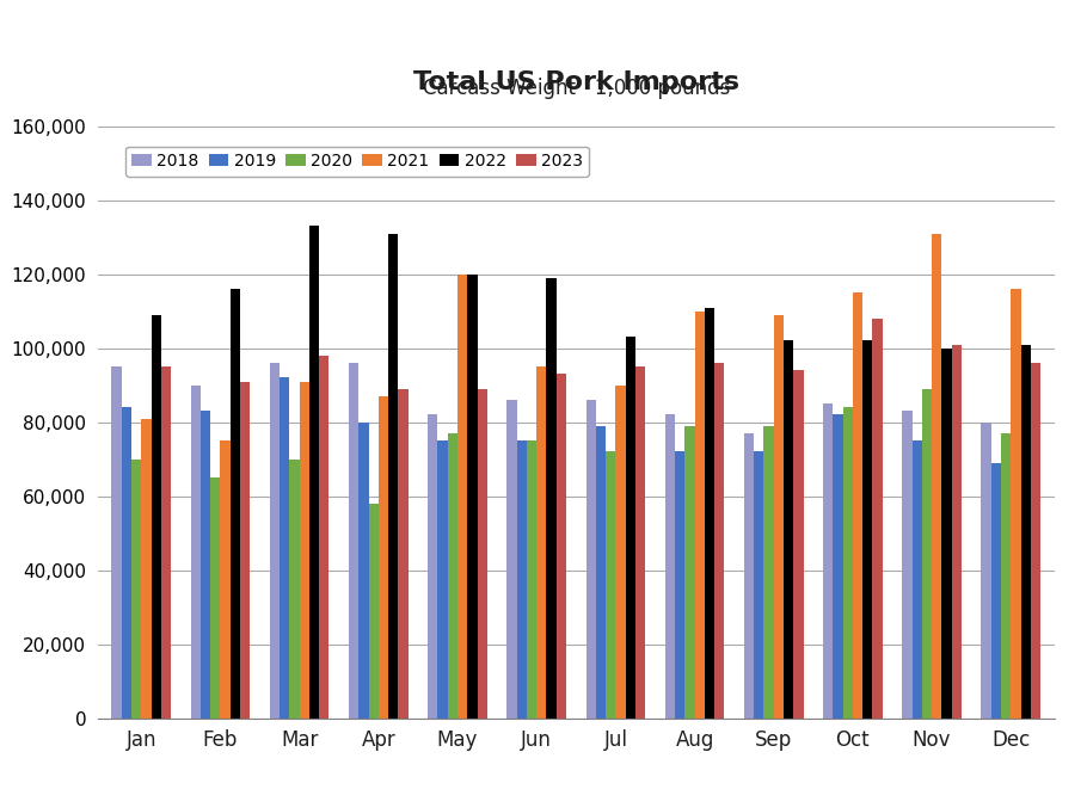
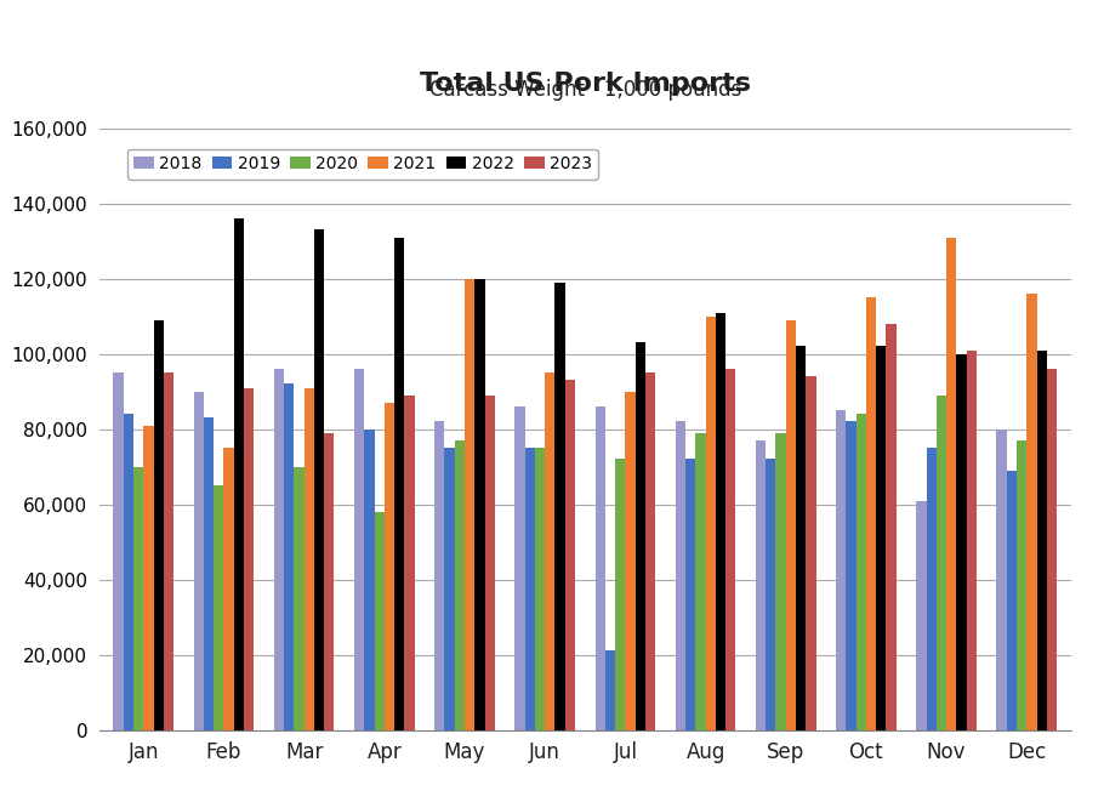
2022/Feb: 116,000 -> 136,000
2023/Mar: 98,000 -> 79,000
2019/Jul: 79,000 -> 21,000
2018/Nov: 83,000 -> 61,000
